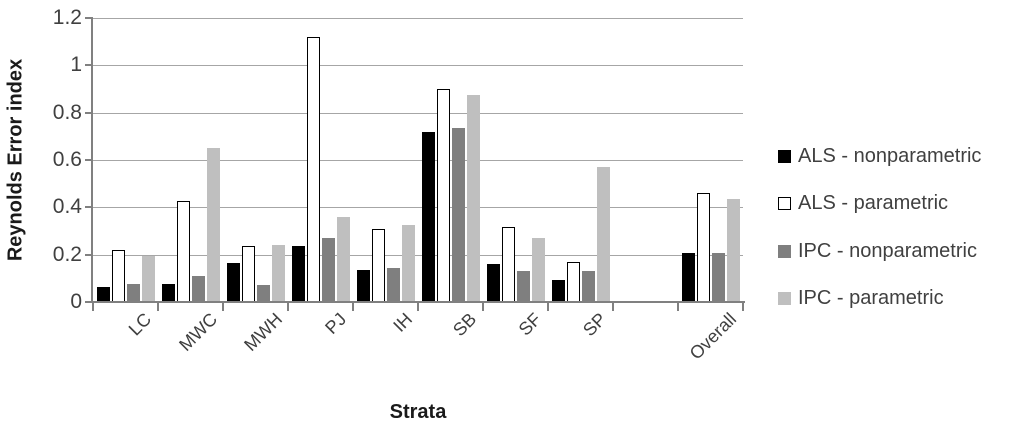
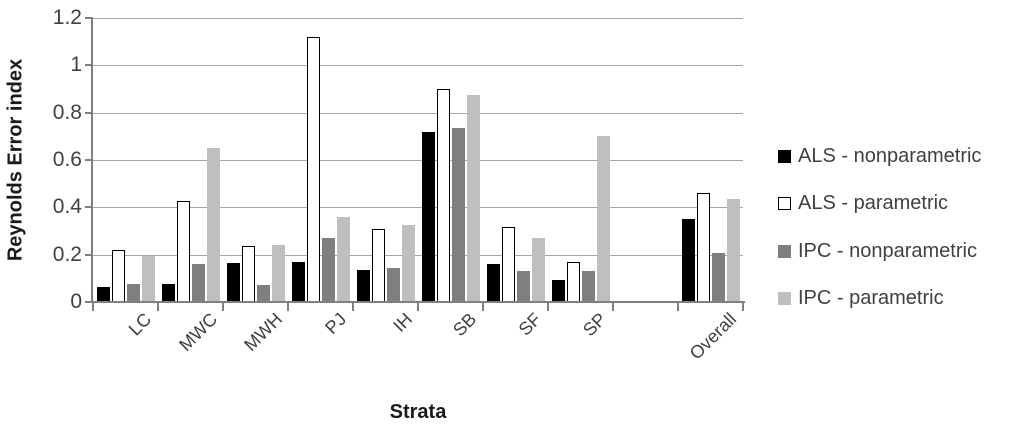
IPC - nonparametric/MWC: 0.11 -> 0.16
ALS - nonparametric/PJ: 0.23 -> 0.17
IPC - parametric/SP: 0.57 -> 0.70
ALS - nonparametric/Overall: 0.20 -> 0.35
